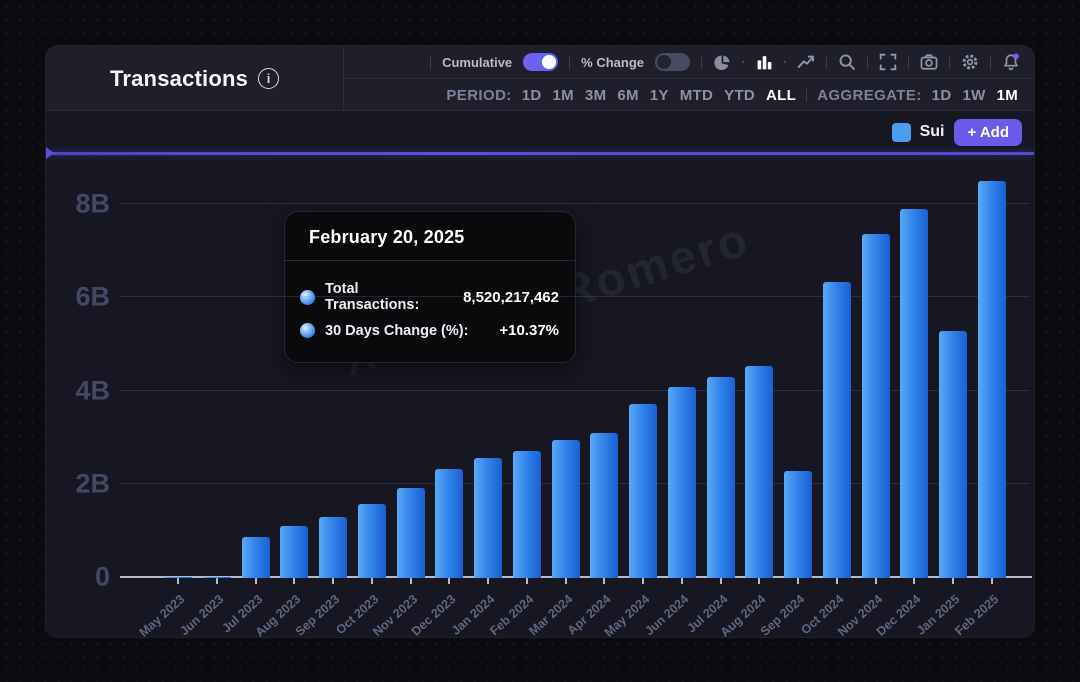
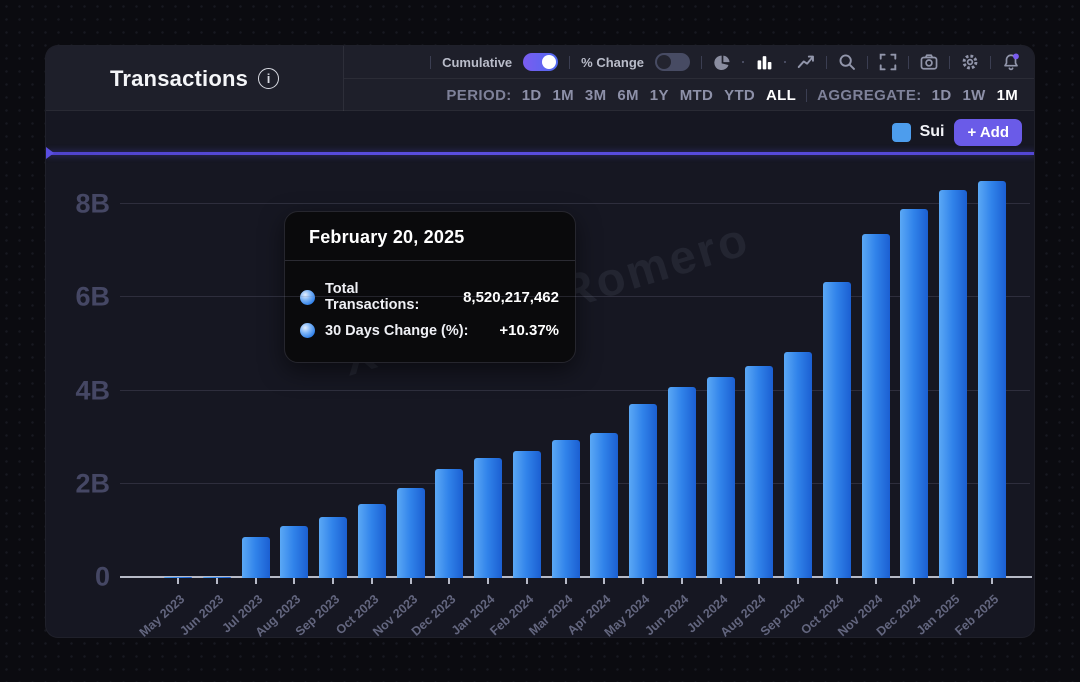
Sep 2024: 2.3B -> 4.8B
Jan 2025: 5.3B -> 8.3B
